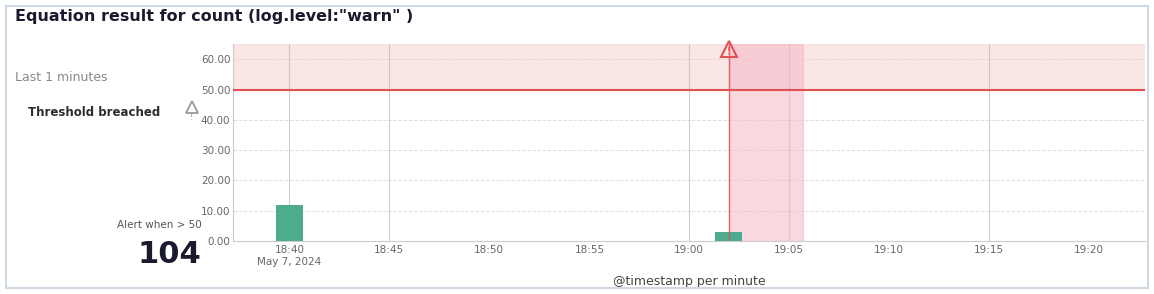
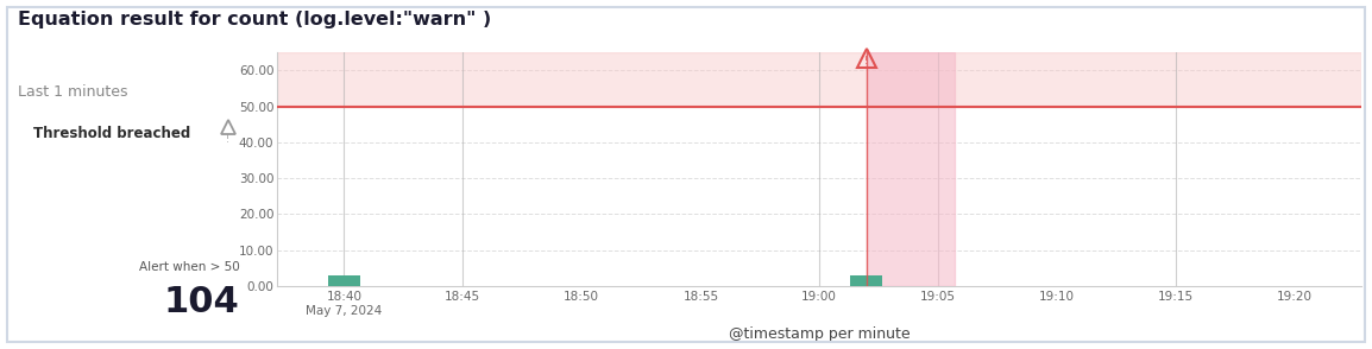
18:40 May 7, 2024: 12 -> 3
